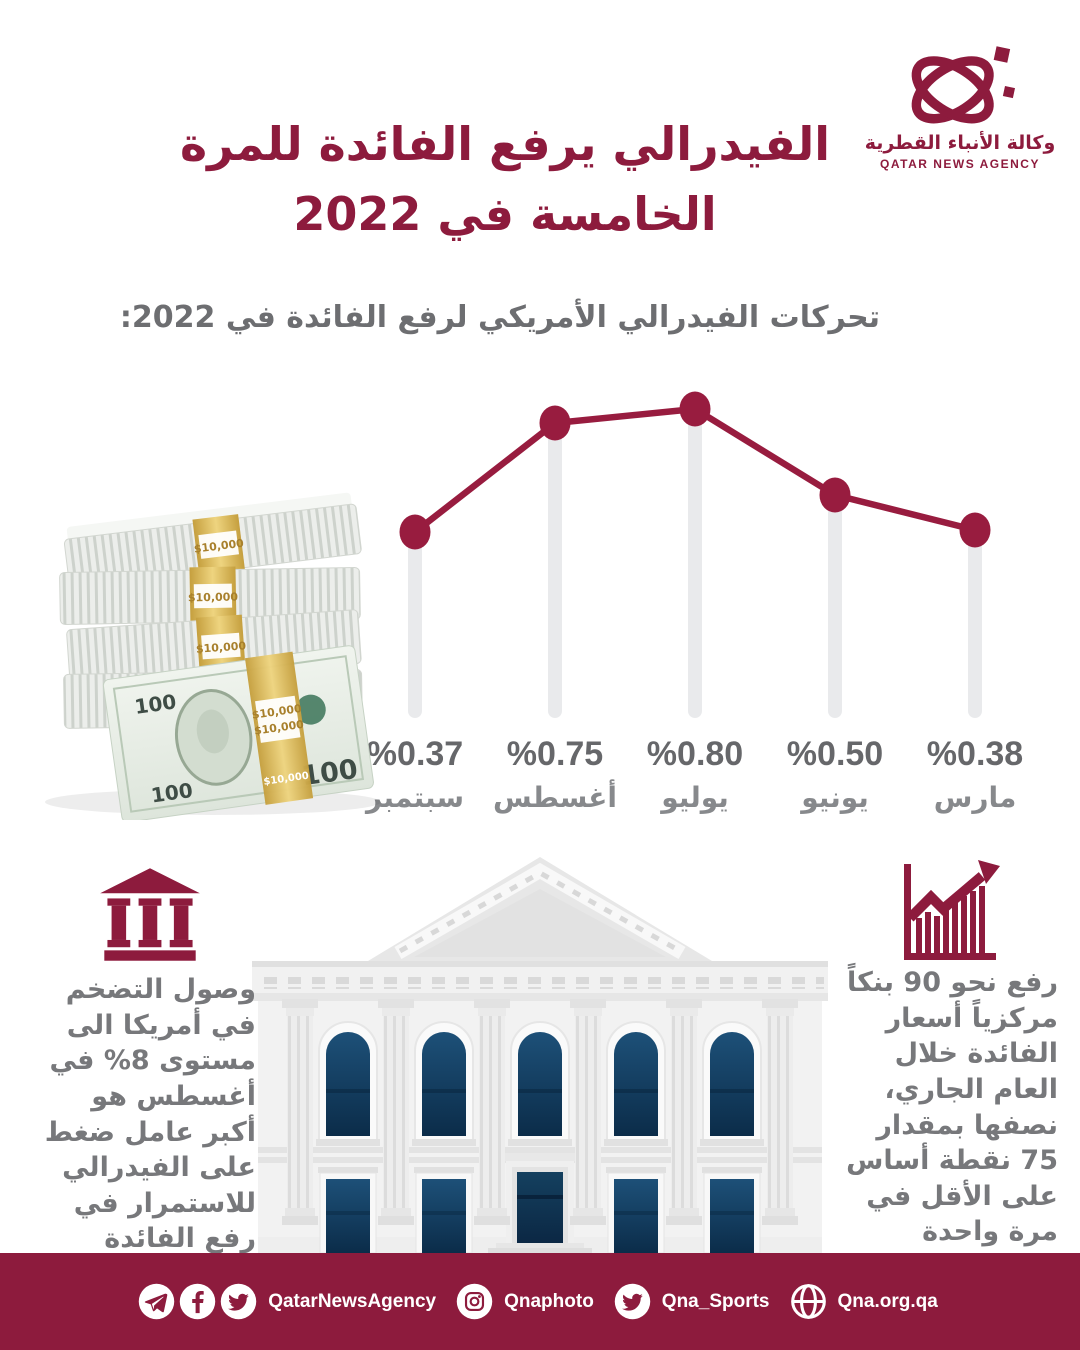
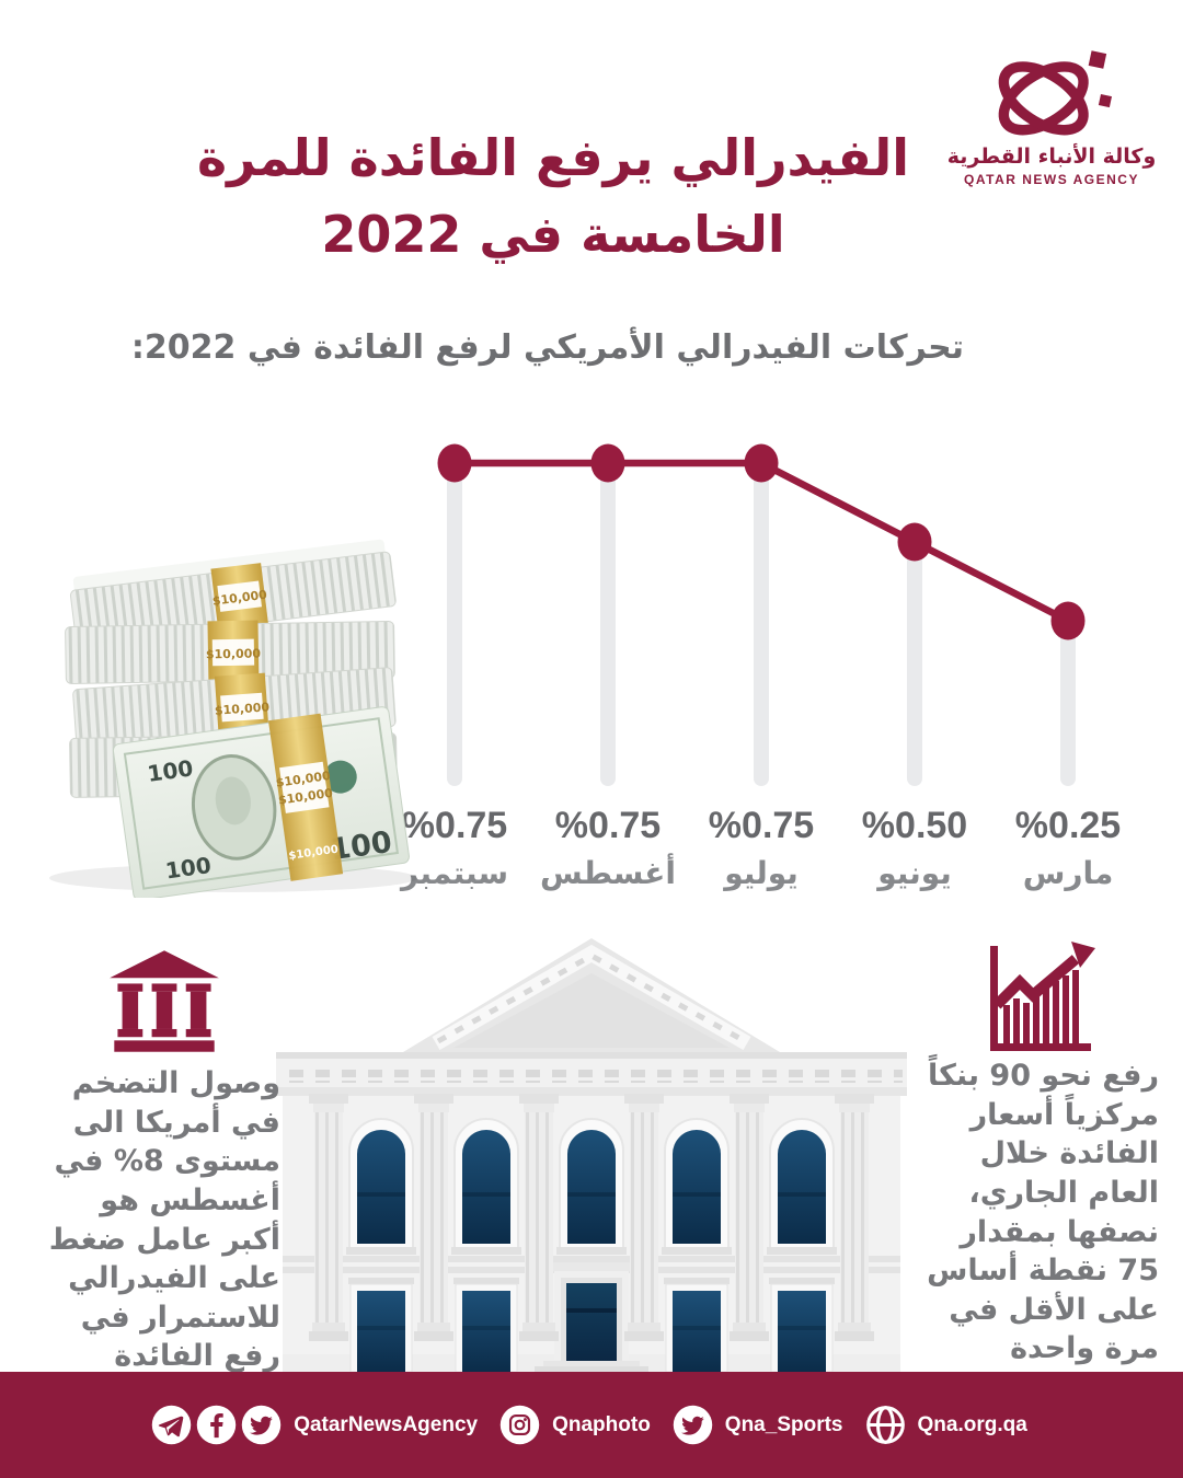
سبتمبر: 0.37 -> 0.75
يوليو: 0.80 -> 0.75
مارس: 0.38 -> 0.25
